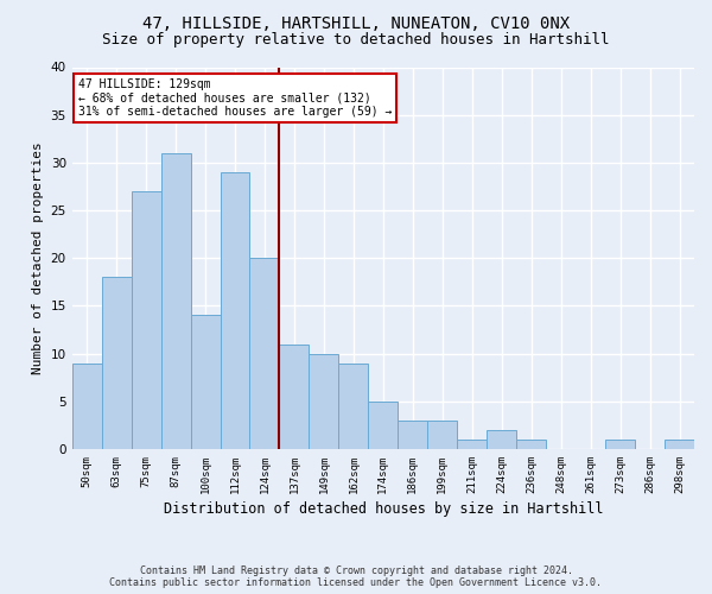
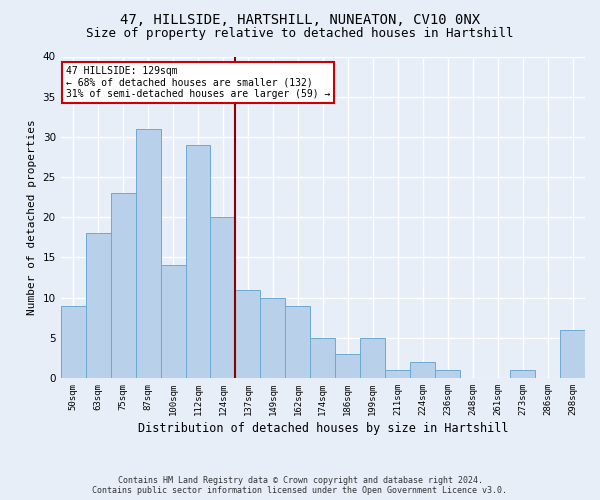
75sqm: 27 -> 23
199sqm: 3 -> 5
298sqm: 1 -> 6
